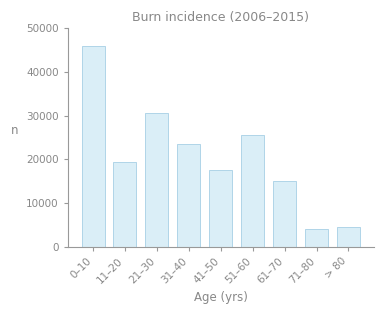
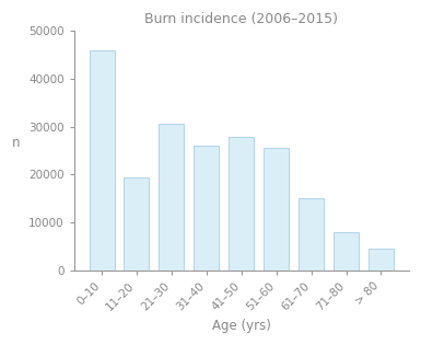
31–40: 23500 -> 26000
41–50: 17500 -> 27800
71–80: 4000 -> 8000
